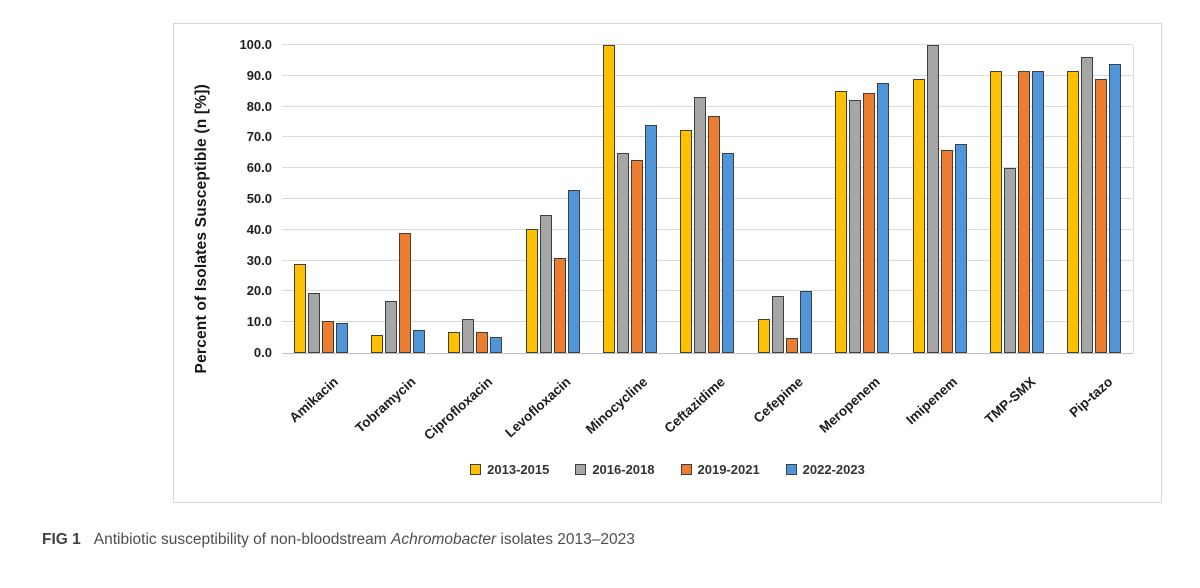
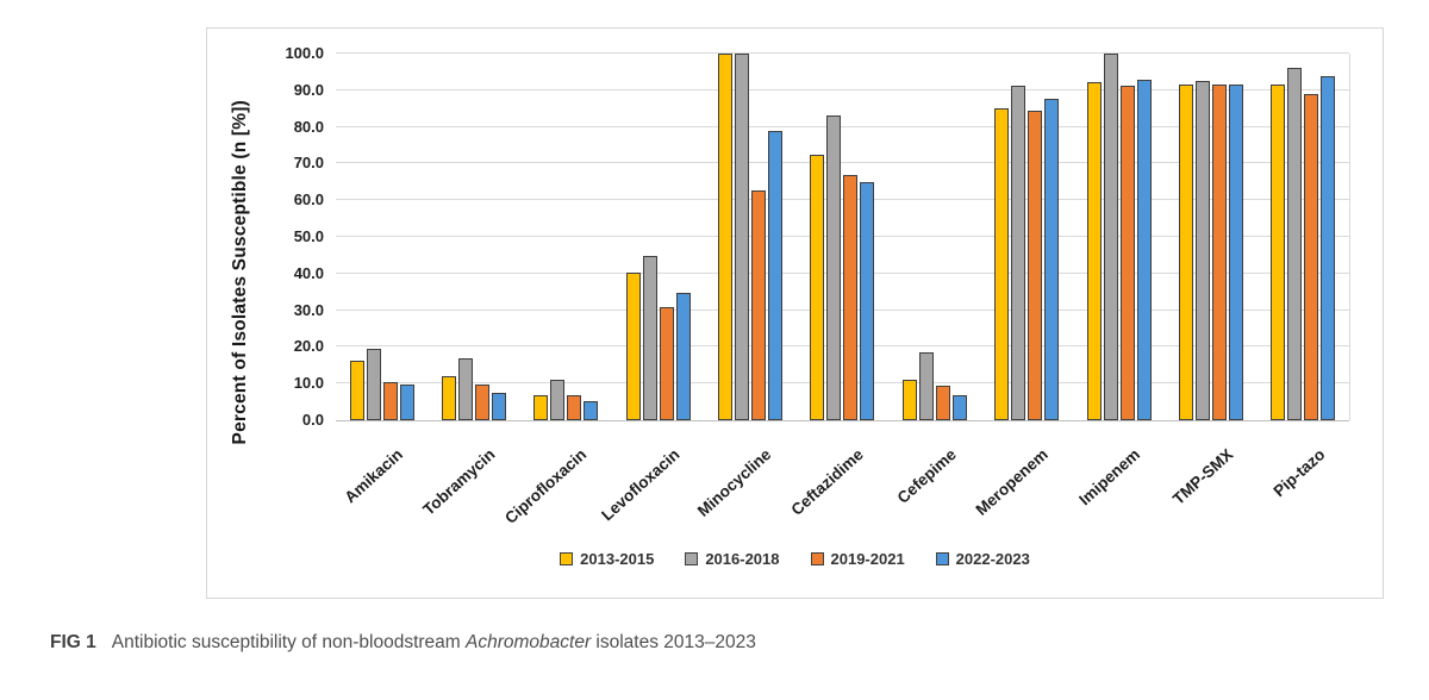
2013-2015/Amikacin: 29 -> 16
2013-2015/Tobramycin: 6 -> 12
2019-2021/Tobramycin: 39 -> 10
2022-2023/Levofloxacin: 53 -> 35
2016-2018/Minocycline: 65 -> 100
2022-2023/Minocycline: 74 -> 79
2019-2021/Ceftazidime: 77 -> 67
2019-2021/Cefepime: 5 -> 10
2022-2023/Cefepime: 20 -> 7
2016-2018/Meropenem: 82 -> 91
2013-2015/Imipenem: 89 -> 92
2019-2021/Imipenem: 66 -> 91
2022-2023/Imipenem: 68 -> 93
2016-2018/TMP-SMX: 60 -> 92
